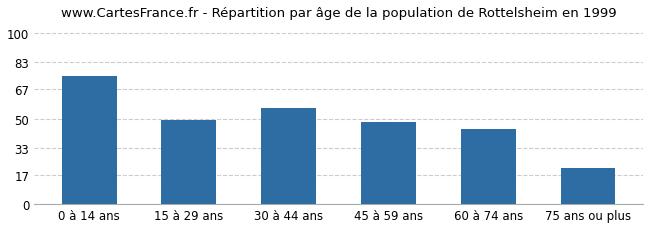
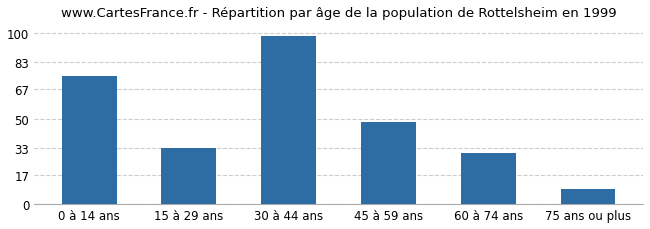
15 à 29 ans: 49 -> 33
30 à 44 ans: 56 -> 98
60 à 74 ans: 44 -> 30
75 ans ou plus: 21 -> 9
